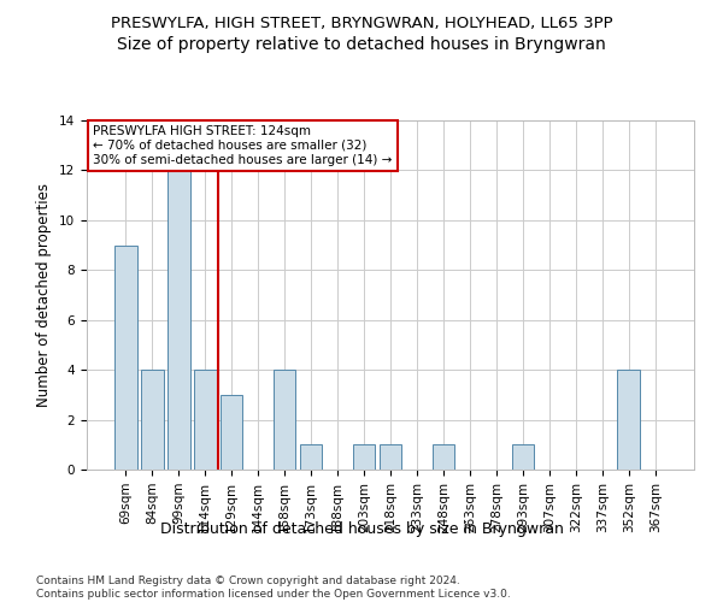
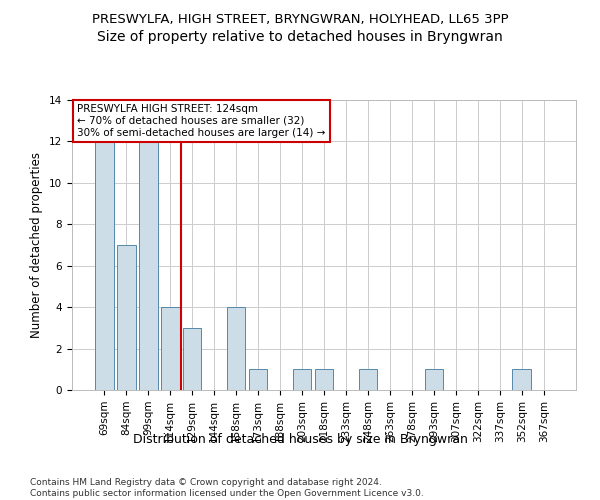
69sqm: 9 -> 12
84sqm: 4 -> 7
352sqm: 4 -> 1
